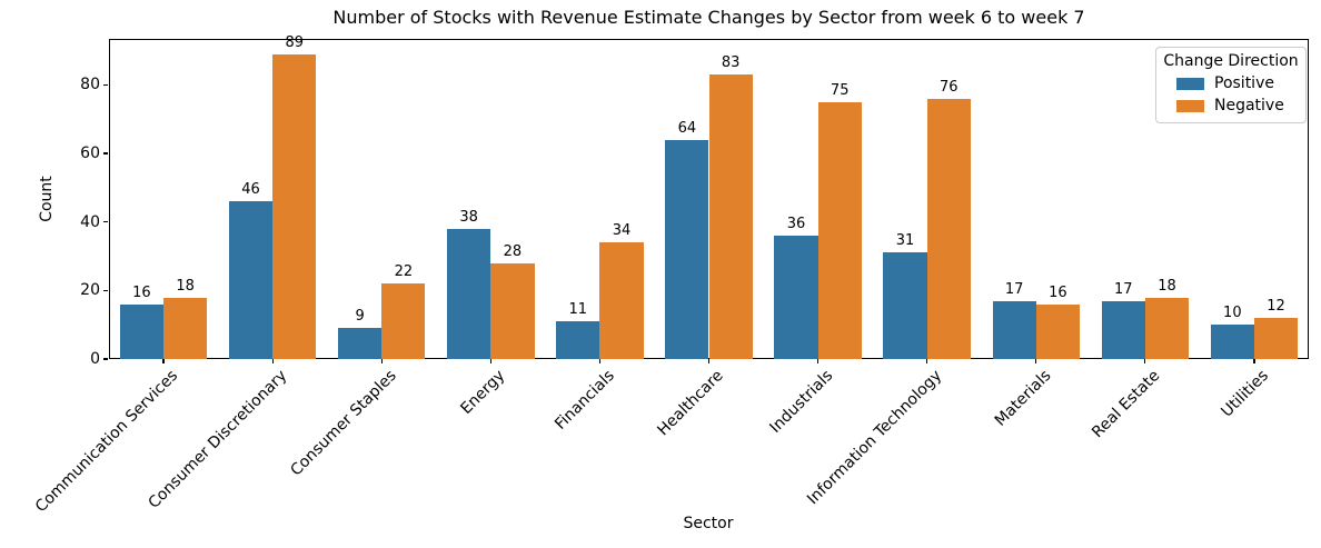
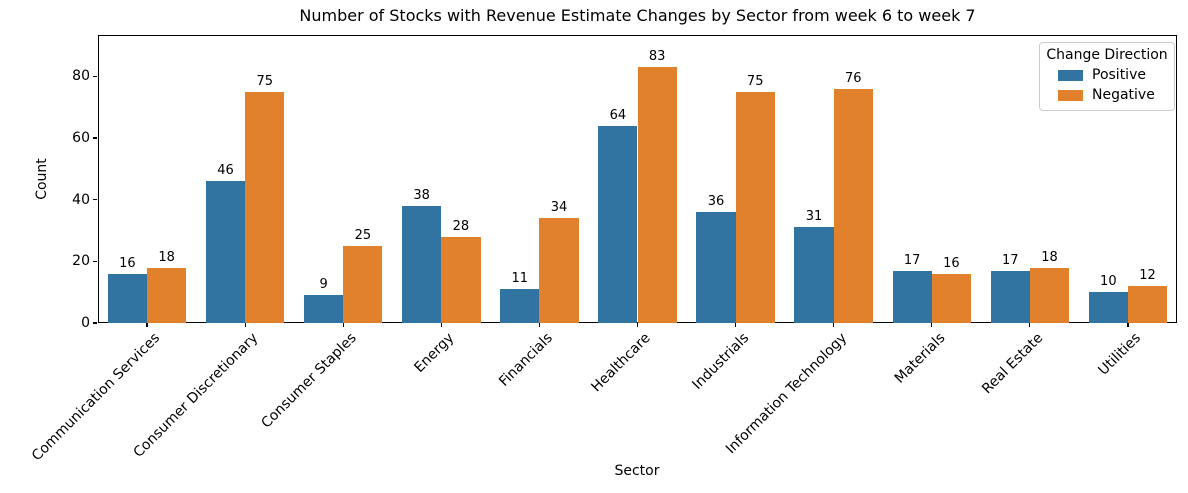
Negative/Consumer Discretionary: 89 -> 75
Negative/Consumer Staples: 22 -> 25
